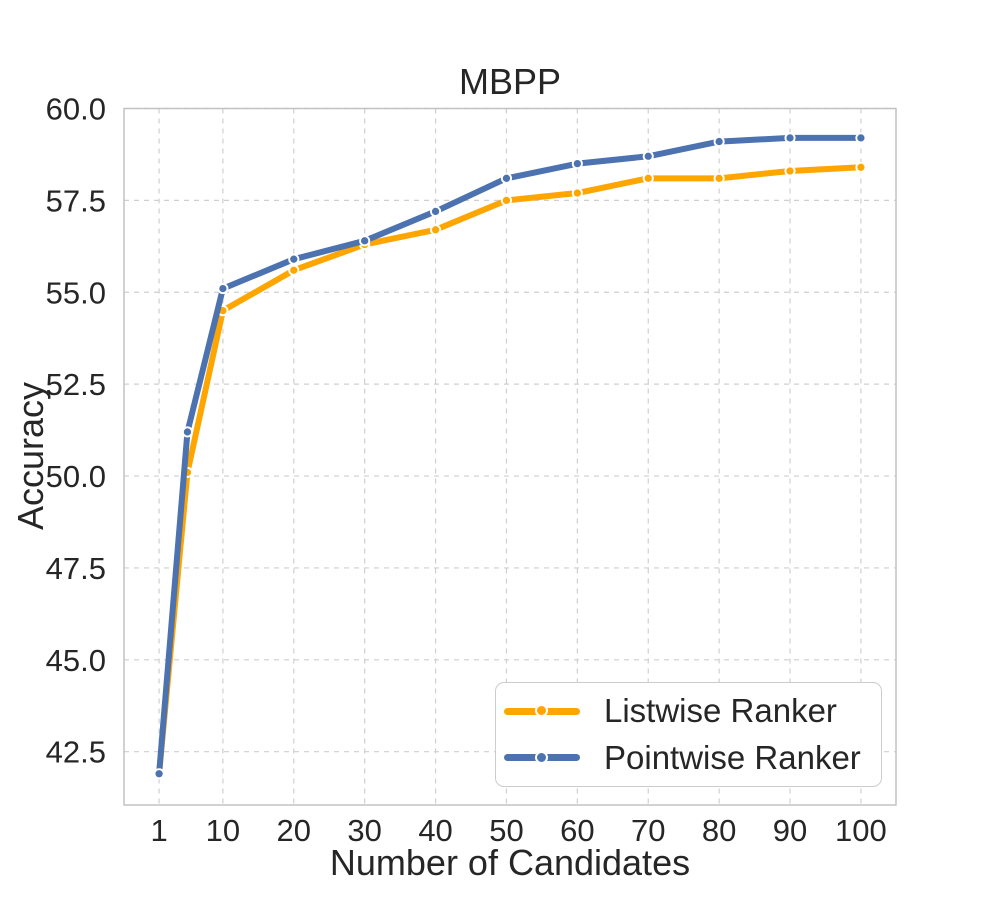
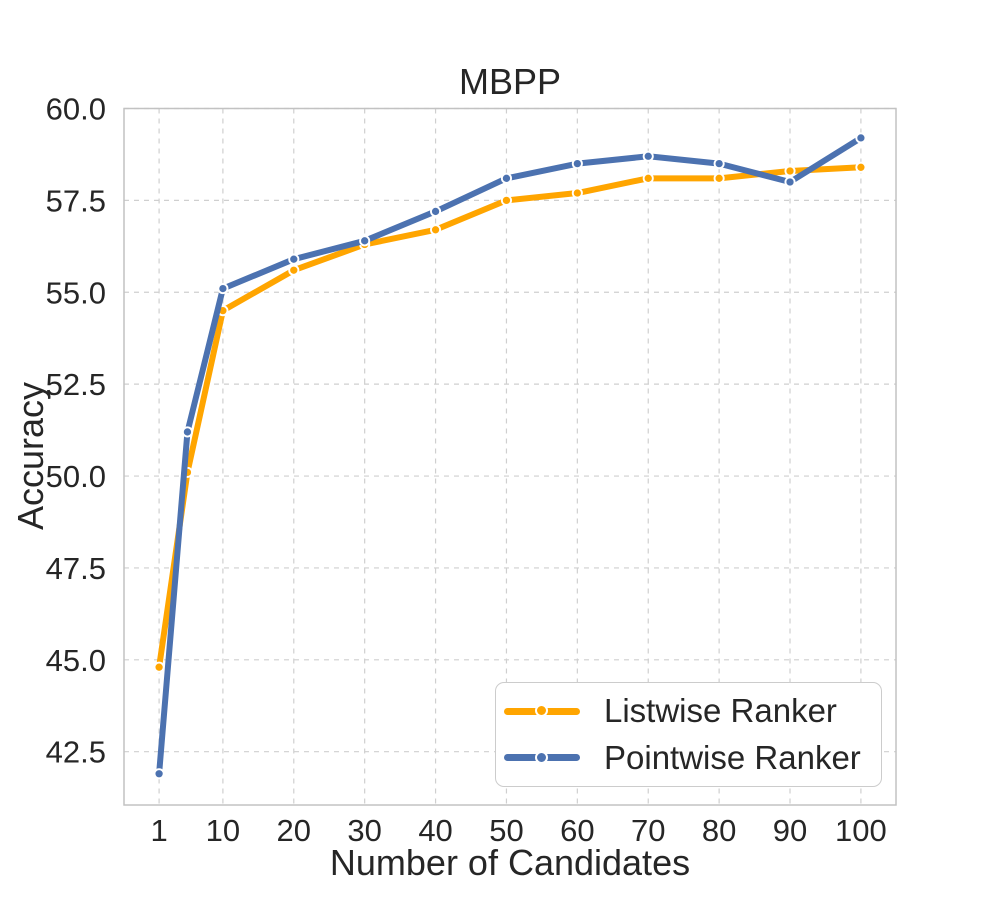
Listwise Ranker/1: 41.9 -> 44.8
Pointwise Ranker/80: 59.1 -> 58.5
Pointwise Ranker/90: 59.2 -> 58.0
